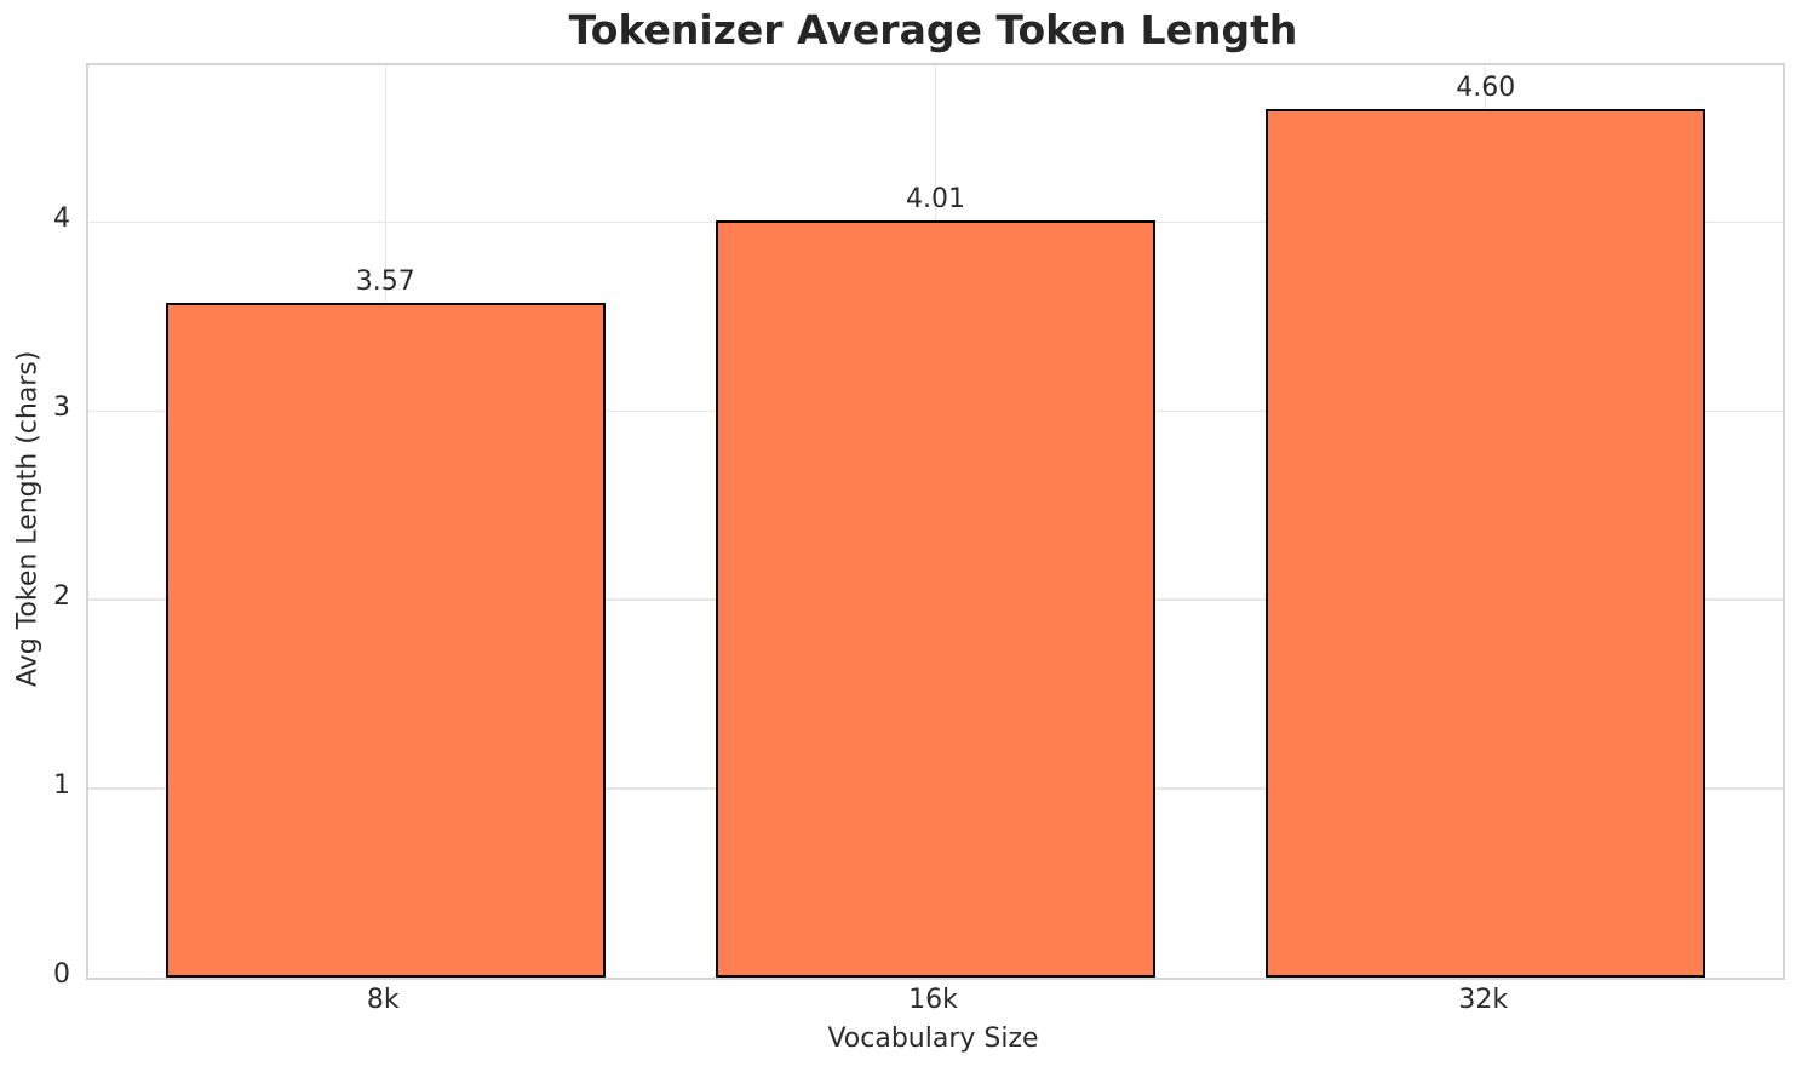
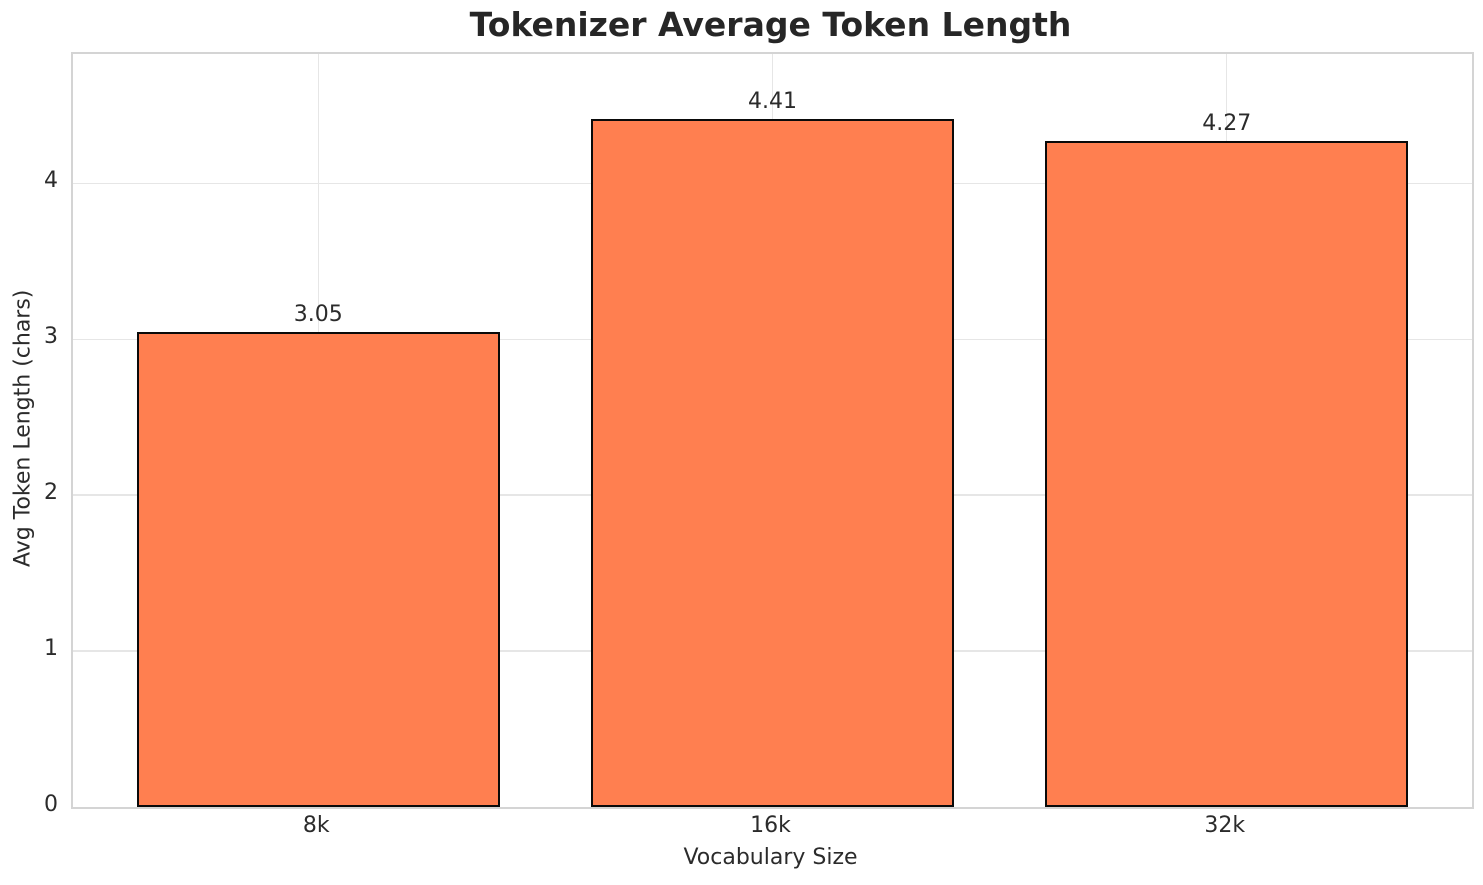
8k: 3.57 -> 3.05
16k: 4.01 -> 4.41
32k: 4.60 -> 4.27
